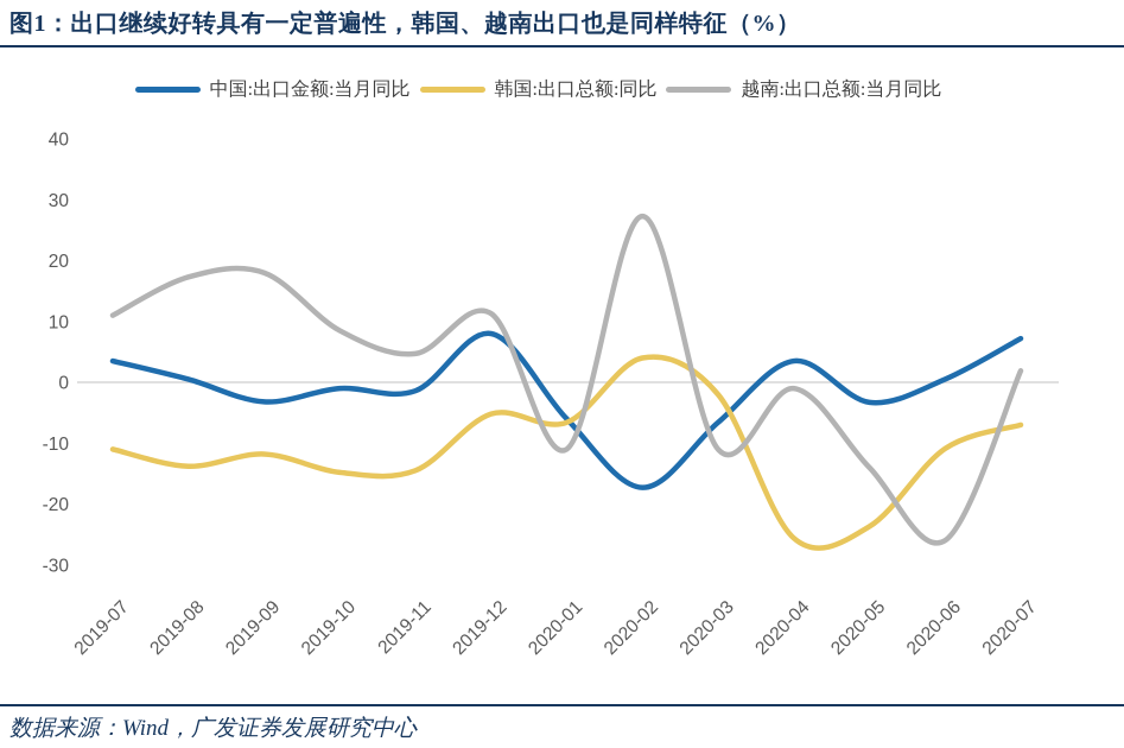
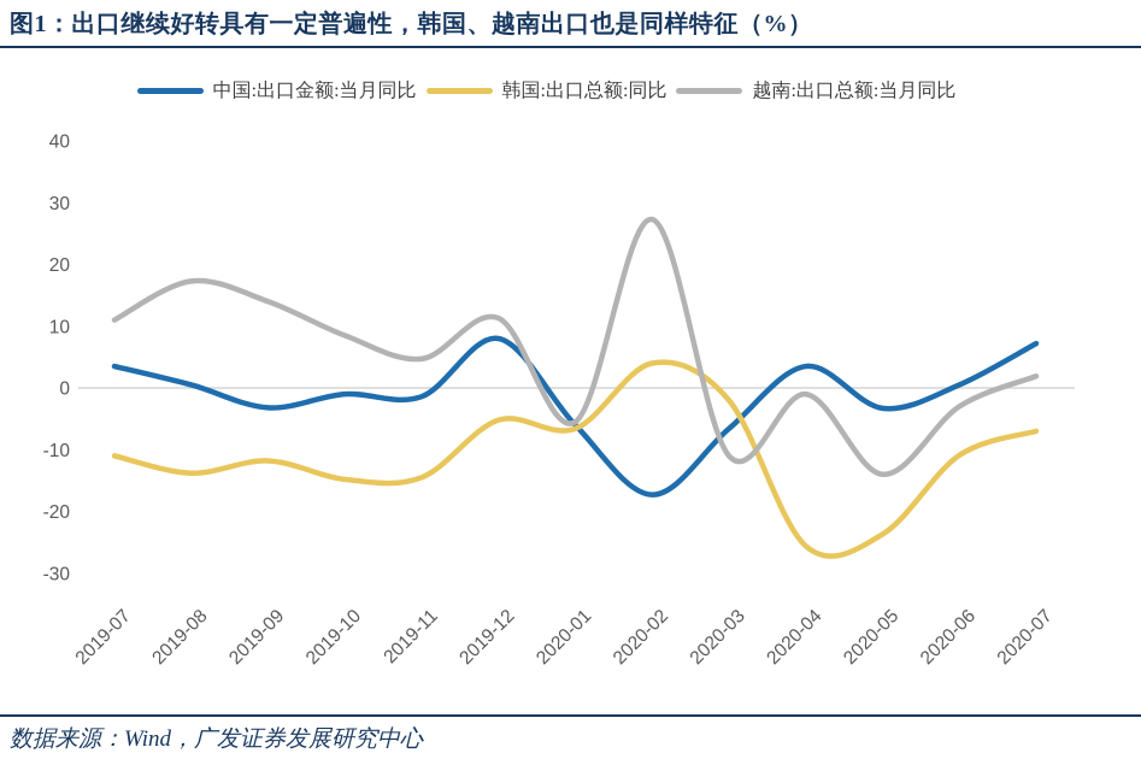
越南:出口总额:当月同比/2019-09: 18 -> 14
越南:出口总额:当月同比/2020-01: -11 -> -6
越南:出口总额:当月同比/2020-06: -26 -> -3
